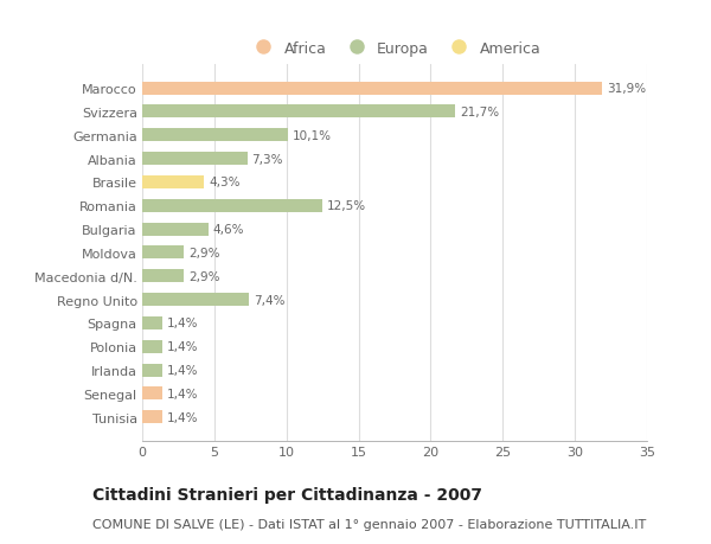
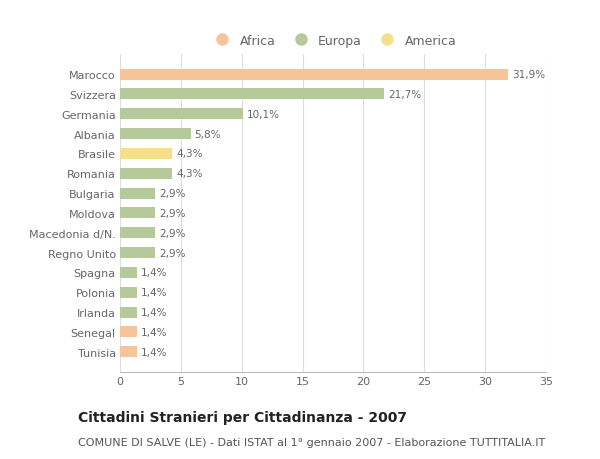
Albania: 7,3% -> 5,8%
Romania: 12,5% -> 4,3%
Bulgaria: 4,6% -> 2,9%
Regno Unito: 7,4% -> 2,9%
